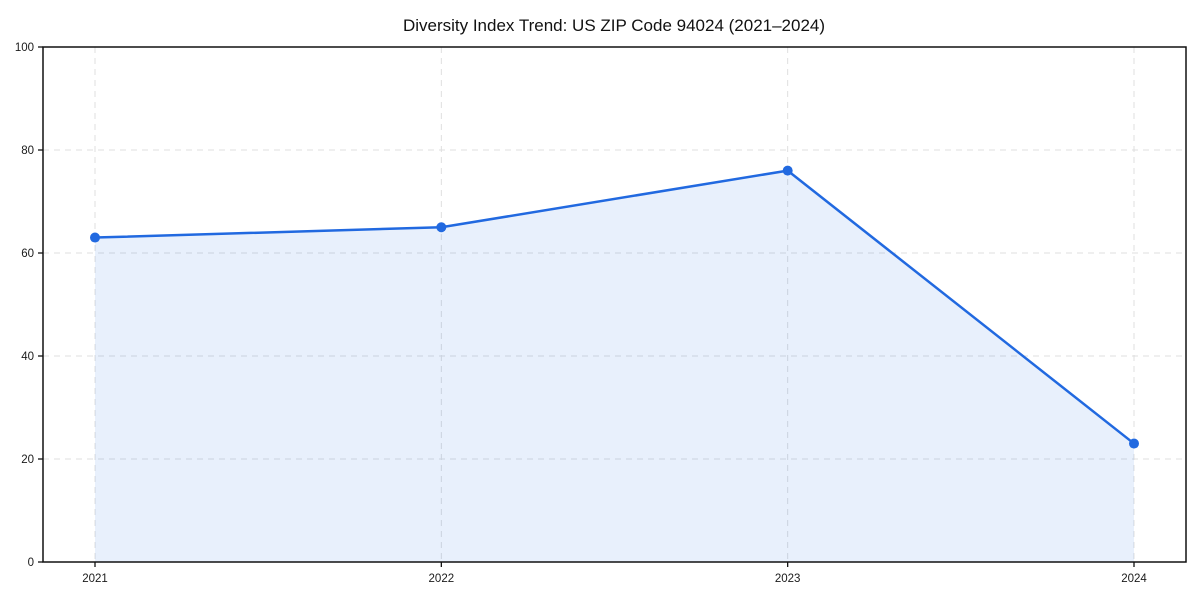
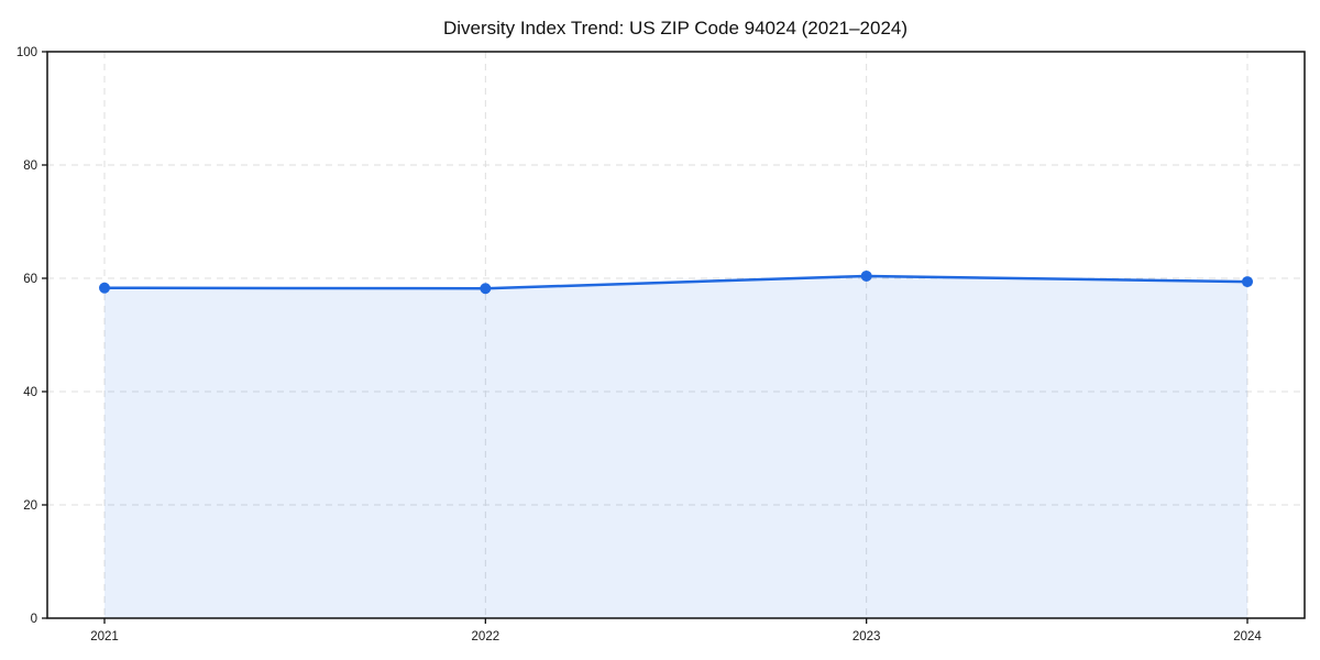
2021: 63 -> 58
2022: 65 -> 58
2023: 76 -> 60
2024: 23 -> 59
